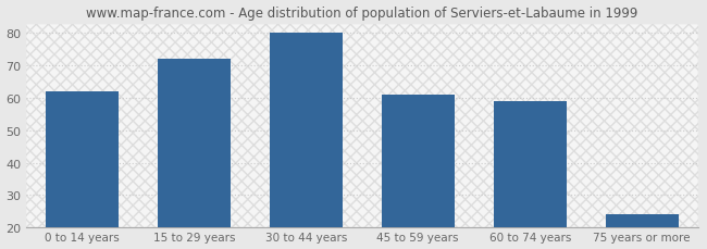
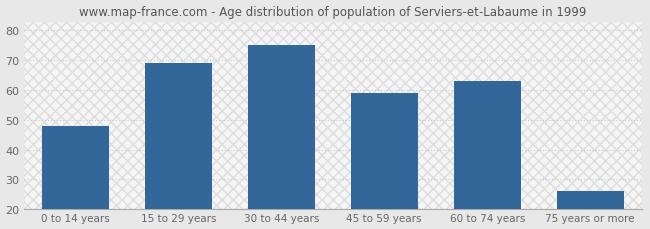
0 to 14 years: 62 -> 48
15 to 29 years: 72 -> 69
30 to 44 years: 80 -> 75
45 to 59 years: 61 -> 59
60 to 74 years: 59 -> 63
75 years or more: 24 -> 26
